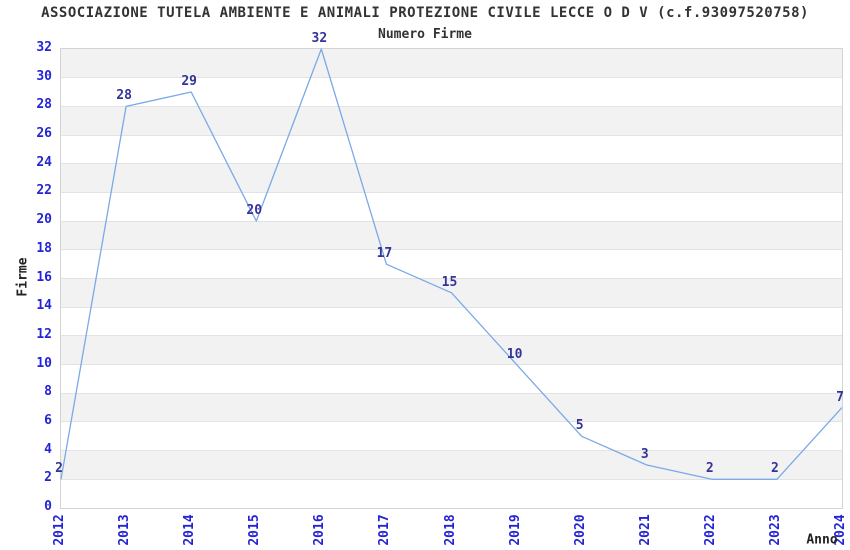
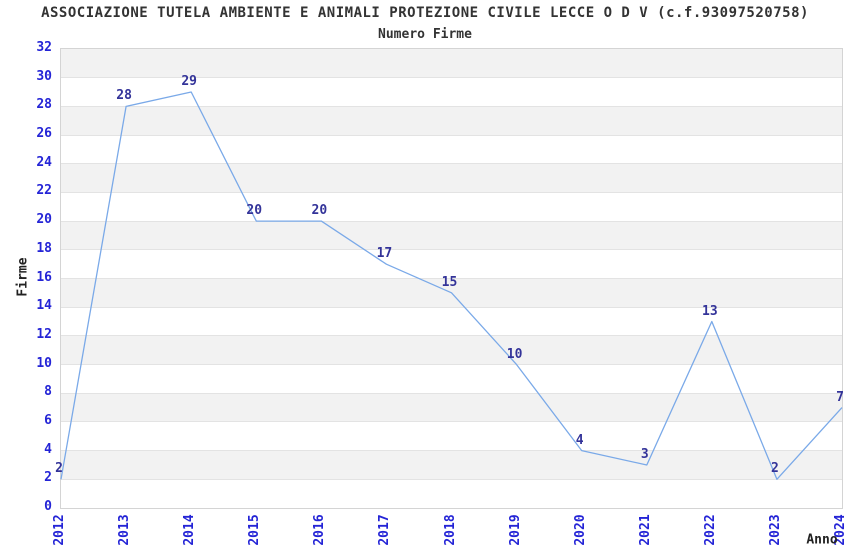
2016: 32 -> 20
2020: 5 -> 4
2022: 2 -> 13
